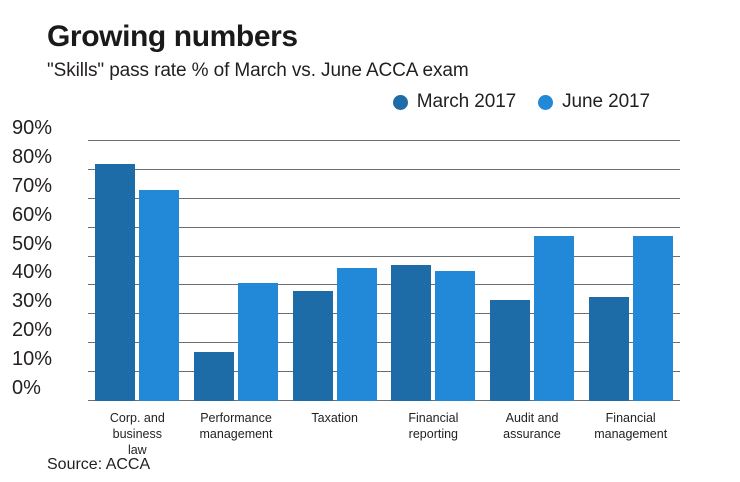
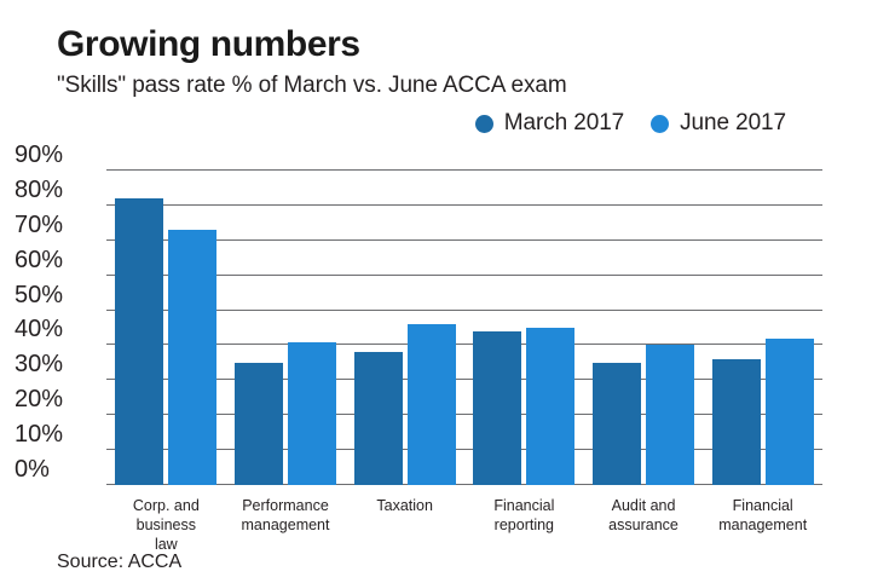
March 2017/Performance management: 17% -> 35%
March 2017/Financial reporting: 47% -> 44%
June 2017/Audit and assurance: 57% -> 40%
June 2017/Financial management: 57% -> 42%
